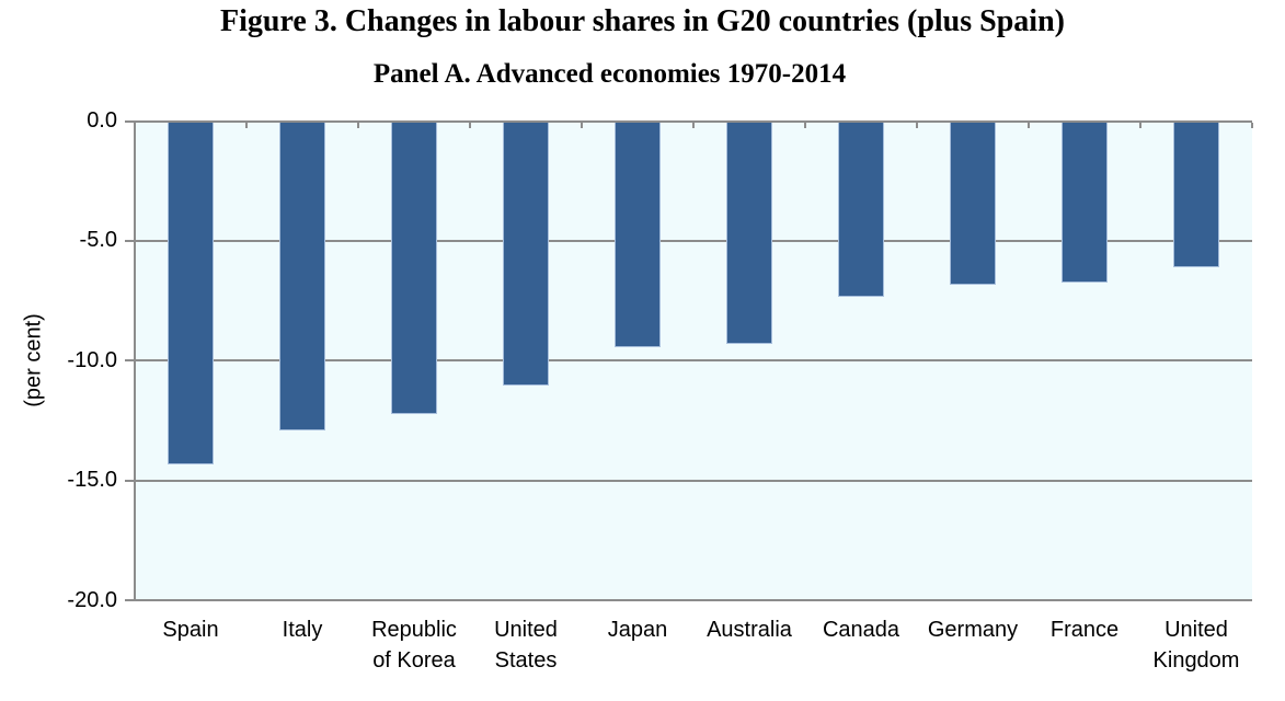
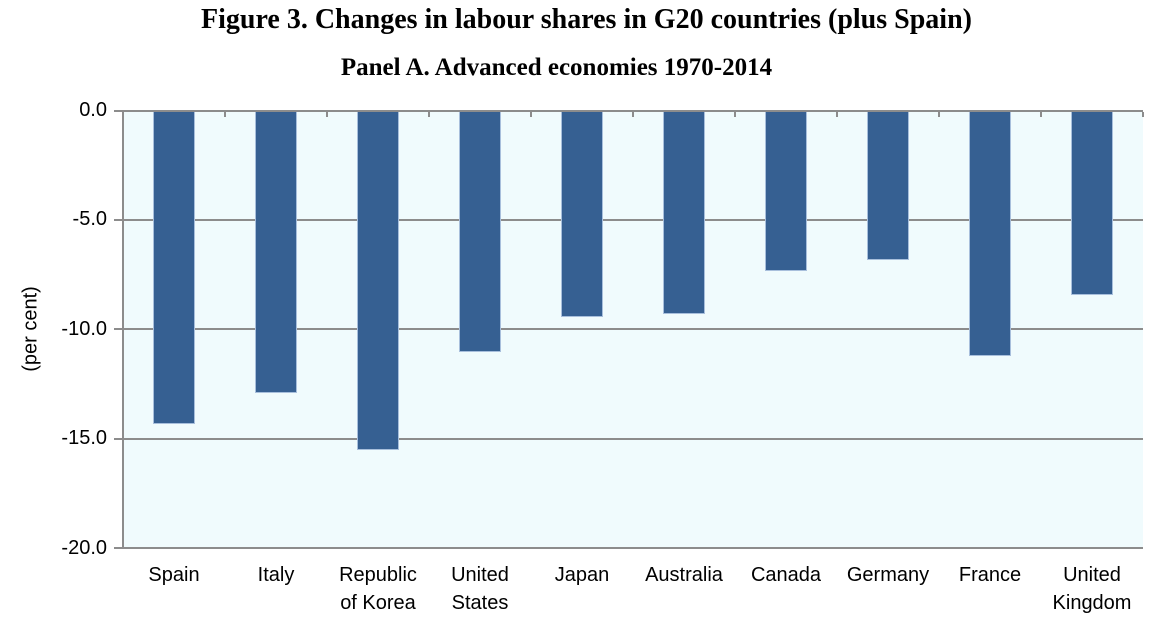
Republic of Korea: -12.2 -> -15.5
France: -6.7 -> -11.2
United Kingdom: -6.1 -> -8.4
